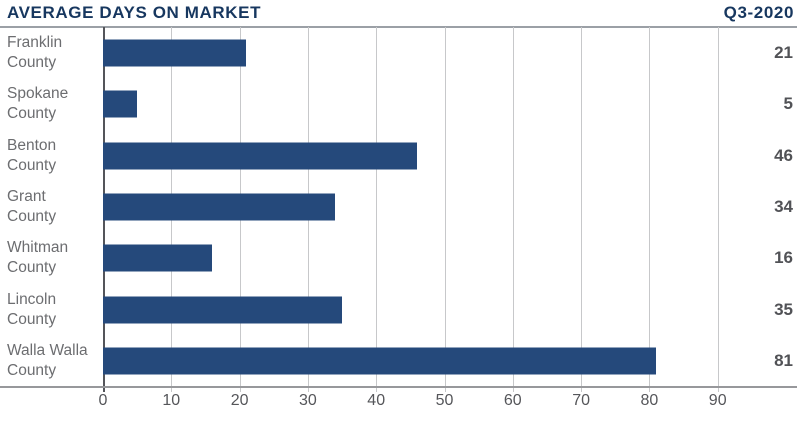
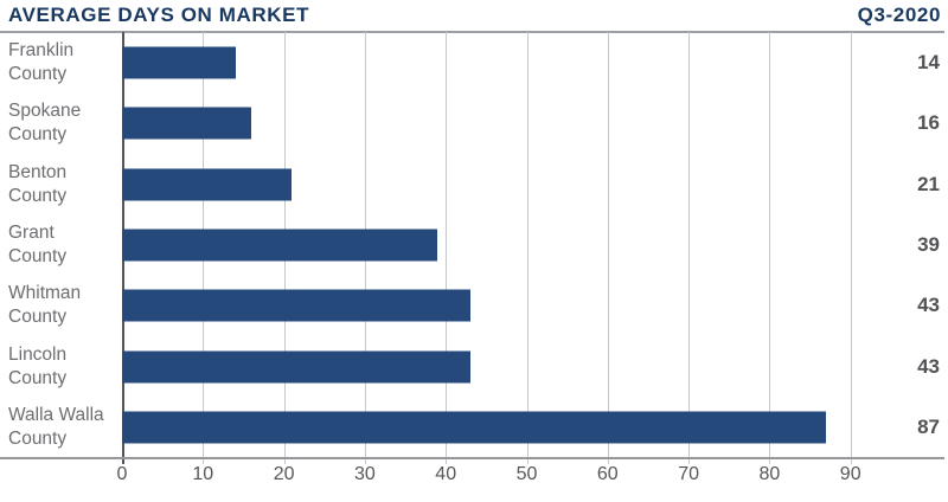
Franklin County: 21 -> 14
Spokane County: 5 -> 16
Benton County: 46 -> 21
Grant County: 34 -> 39
Whitman County: 16 -> 43
Lincoln County: 35 -> 43
Walla Walla County: 81 -> 87
